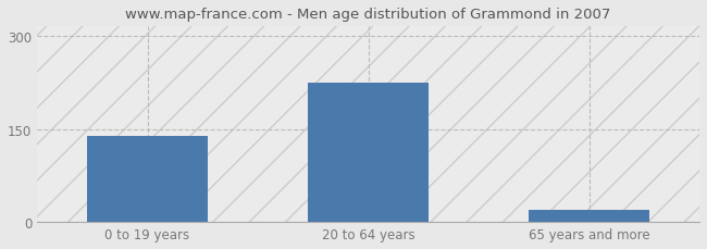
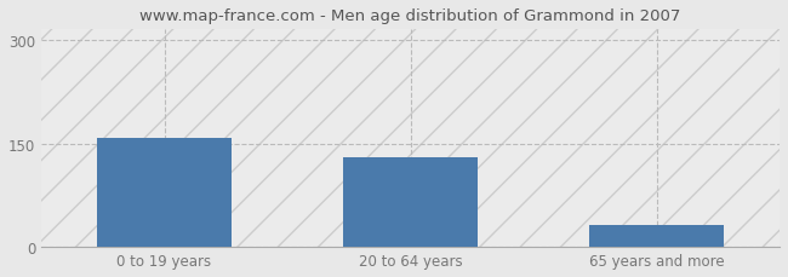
0 to 19 years: 138 -> 158
20 to 64 years: 225 -> 130
65 years and more: 20 -> 32
